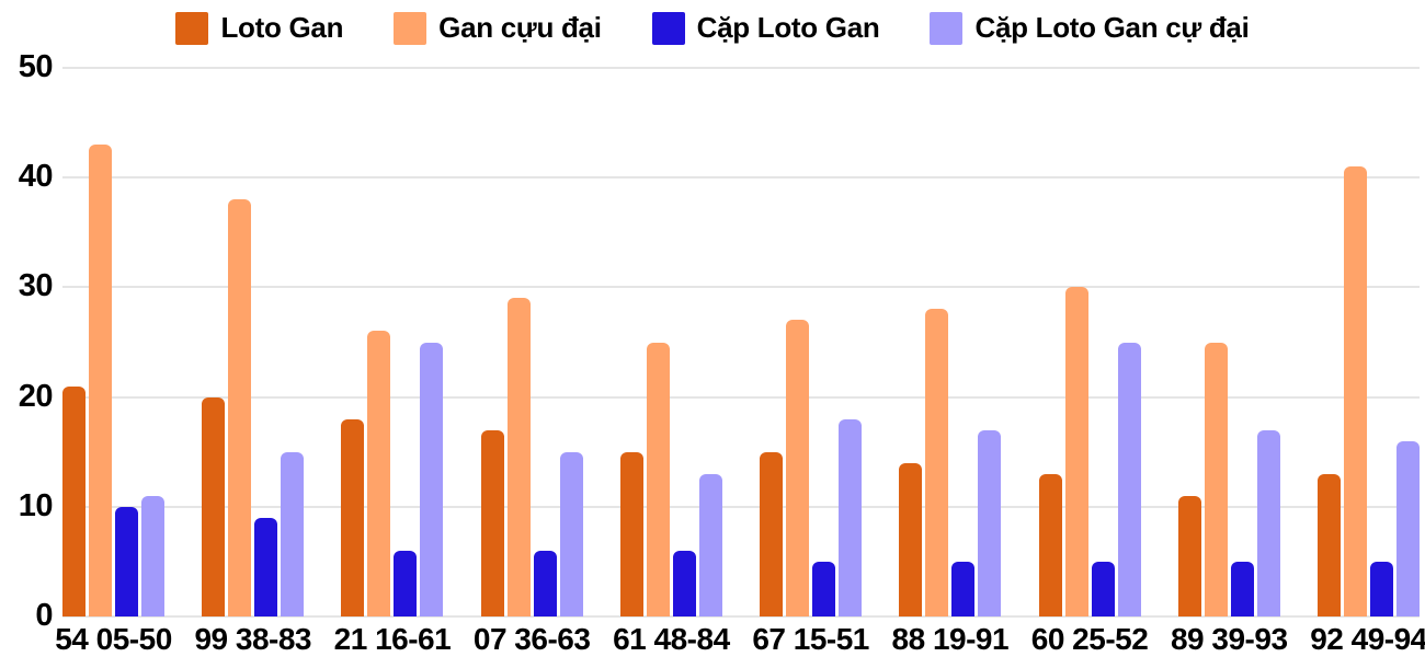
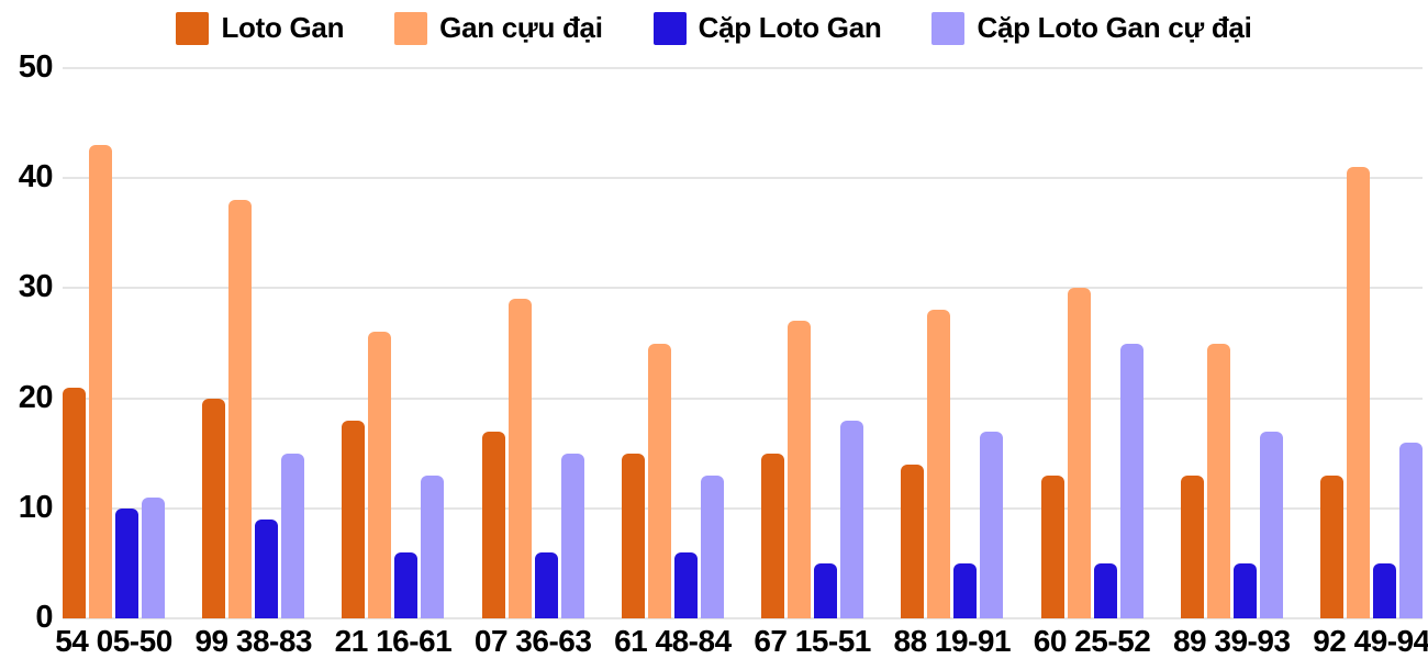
Cặp Loto Gan cự đại/21 16-61: 25 -> 13
Loto Gan/89 39-93: 11 -> 13
